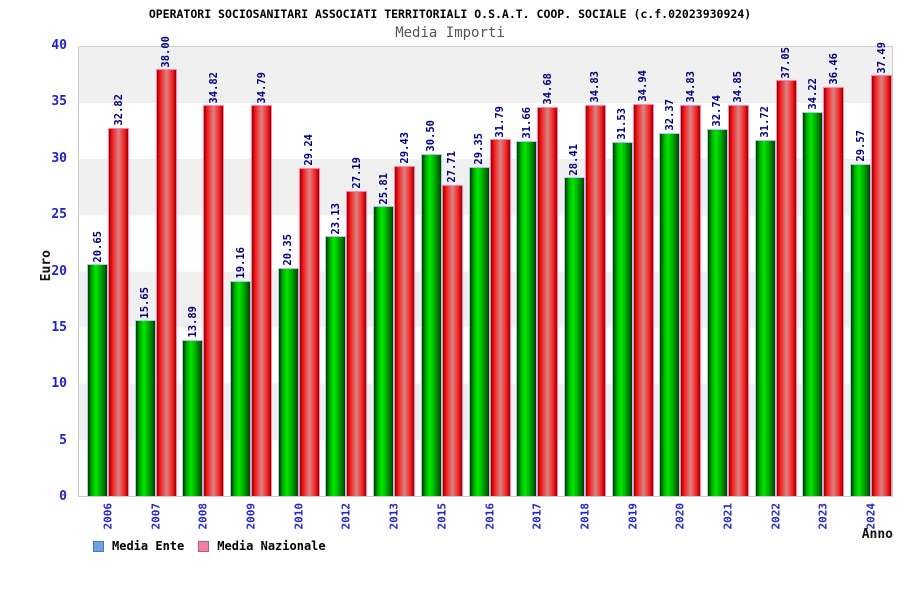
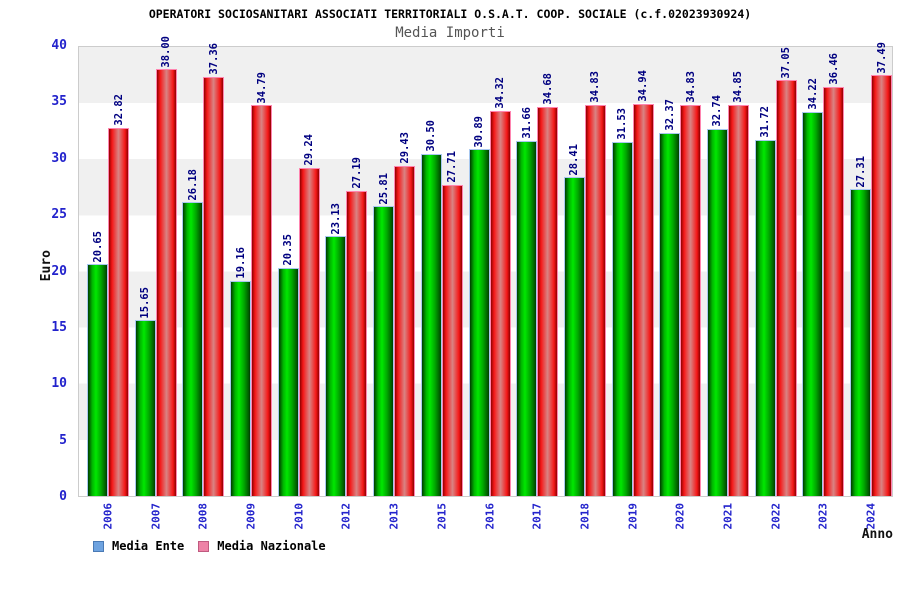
Media Ente/2008: 13.89 -> 26.18
Media Nazionale/2008: 34.82 -> 37.36
Media Ente/2016: 29.35 -> 30.89
Media Nazionale/2016: 31.79 -> 34.32
Media Ente/2024: 29.57 -> 27.31
